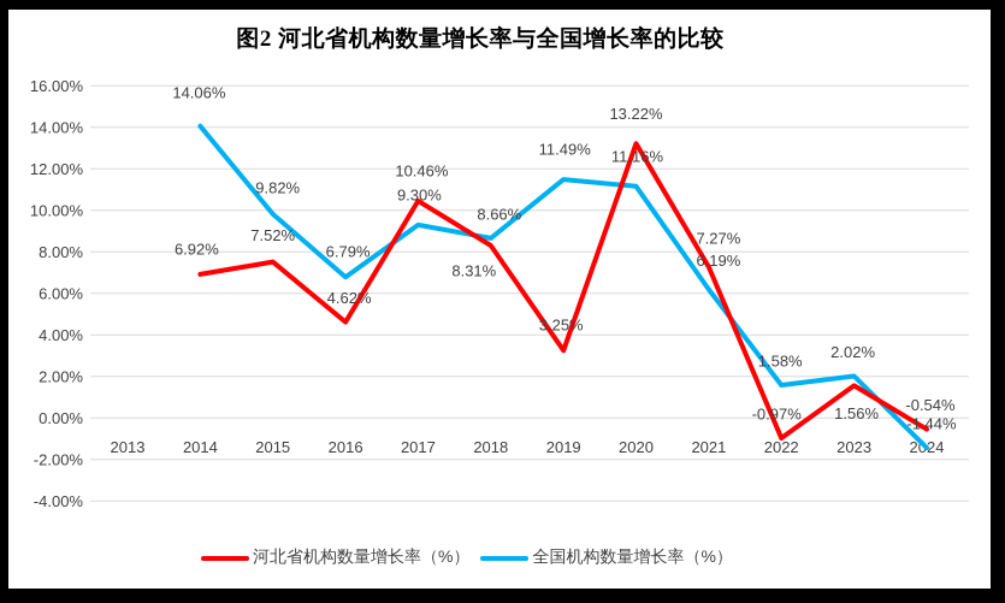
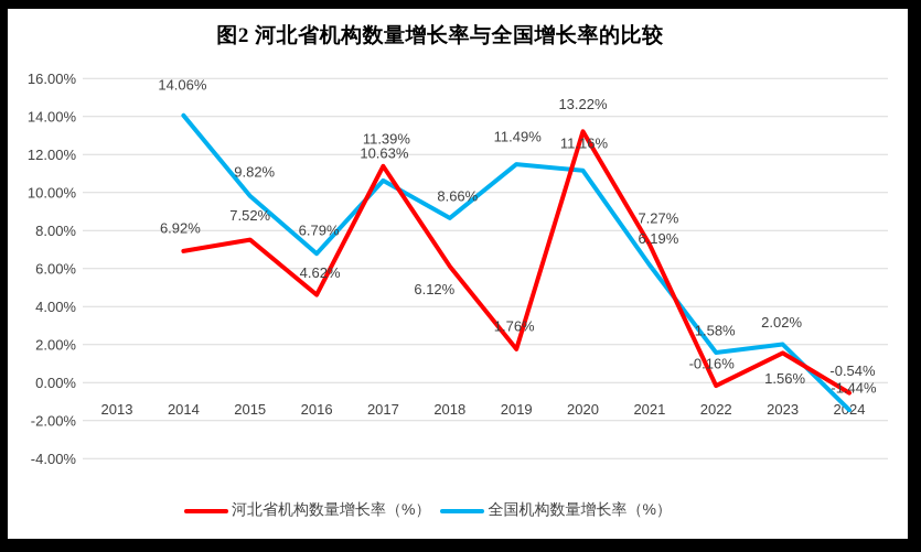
河北省机构数量增长率（%）/2017: 10.46% -> 11.39%
全国机构数量增长率（%）/2017: 9.30% -> 10.63%
河北省机构数量增长率（%）/2018: 8.31% -> 6.12%
河北省机构数量增长率（%）/2019: 3.25% -> 1.76%
河北省机构数量增长率（%）/2022: -0.97% -> -0.16%
